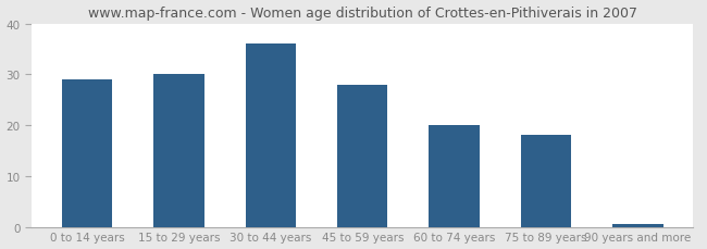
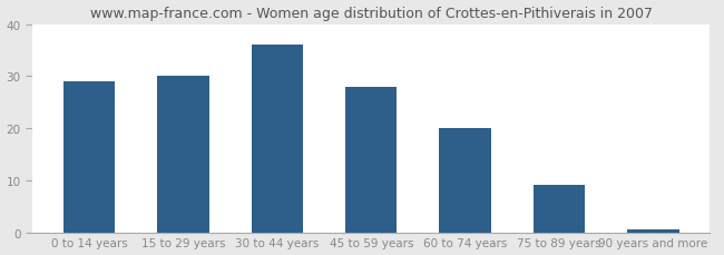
75 to 89 years: 18.0 -> 9.0
